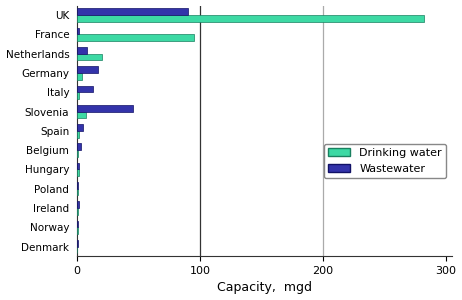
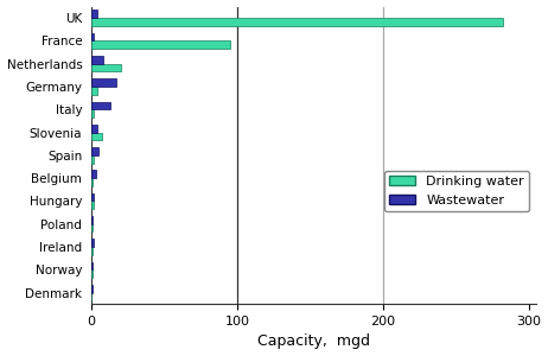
Wastewater/UK: 90 -> 4
Wastewater/Slovenia: 46 -> 4
